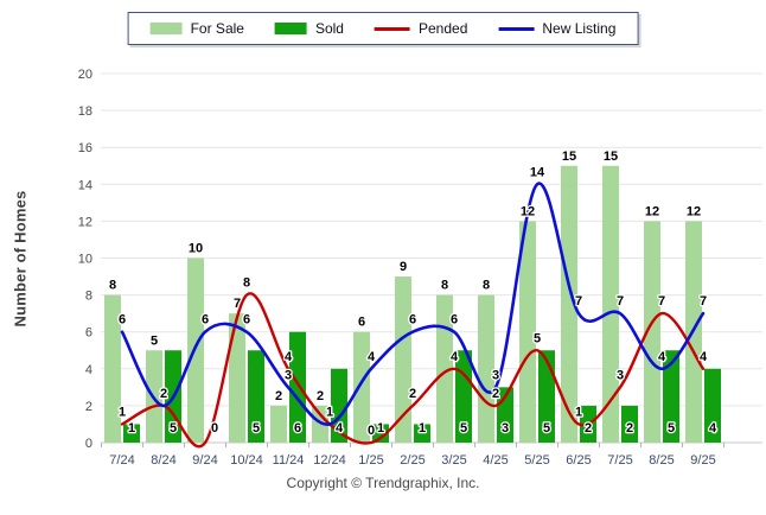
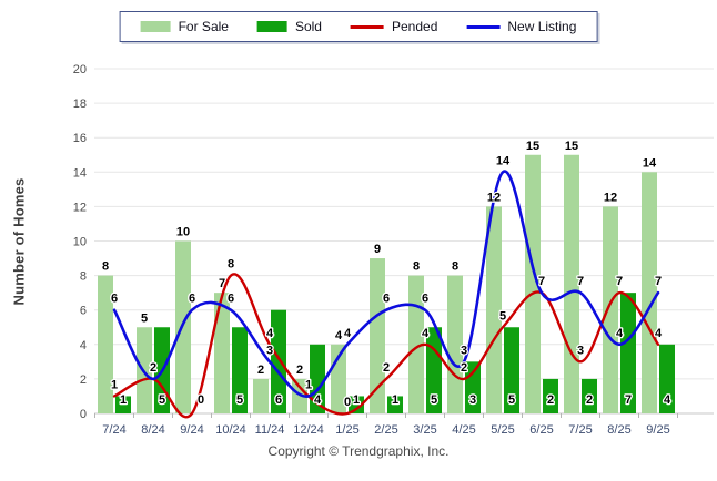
For Sale/1/25: 6 -> 4
Pended/6/25: 1 -> 7
Sold/8/25: 5 -> 7
For Sale/9/25: 12 -> 14
